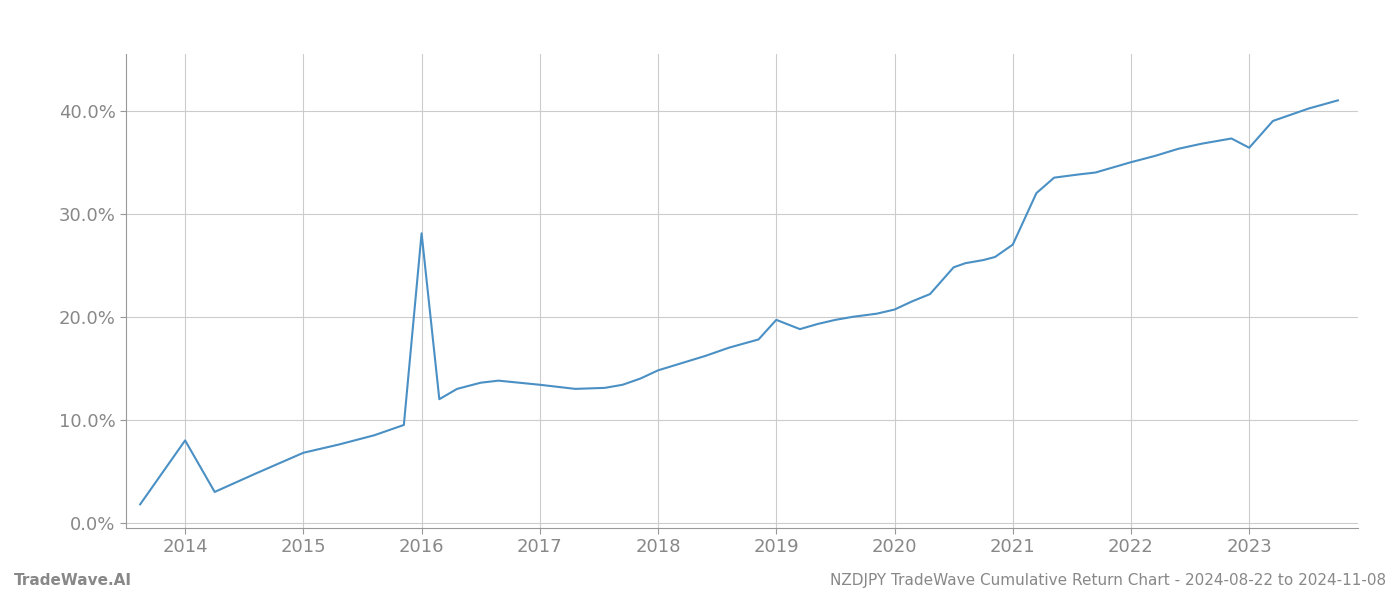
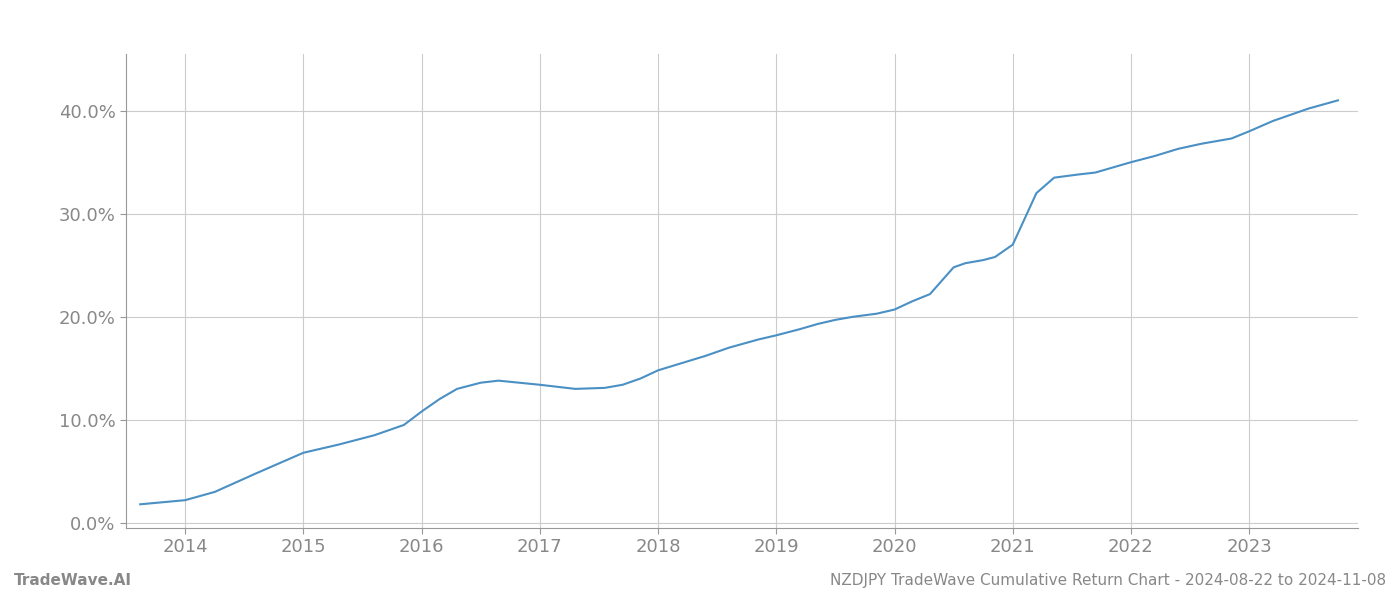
2014: 8.0% -> 2.2%
2016: 28.1% -> 10.8%
2019: 19.7% -> 18.2%
2023: 36.4% -> 38.0%
